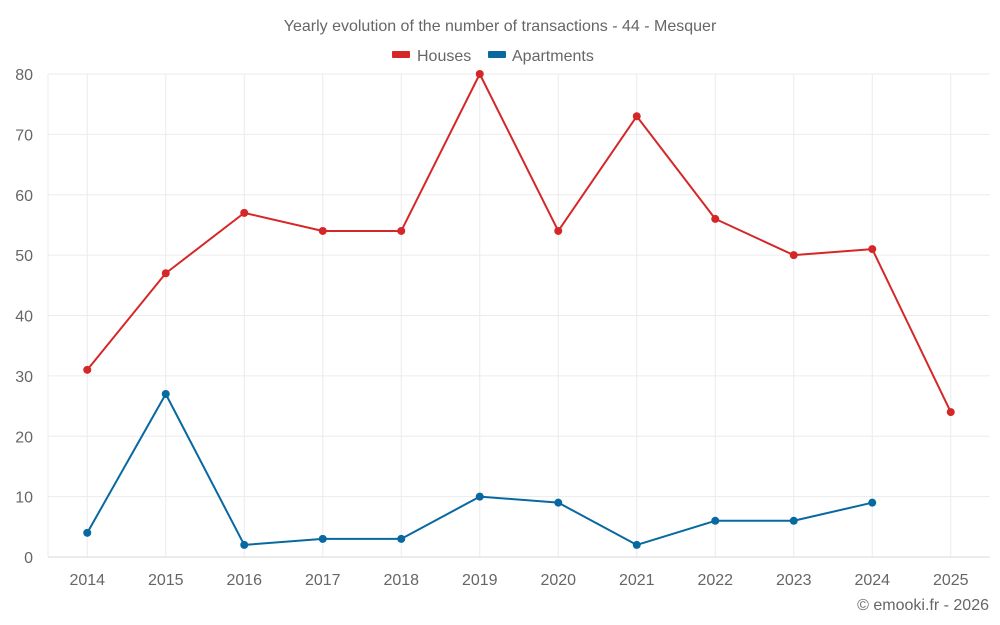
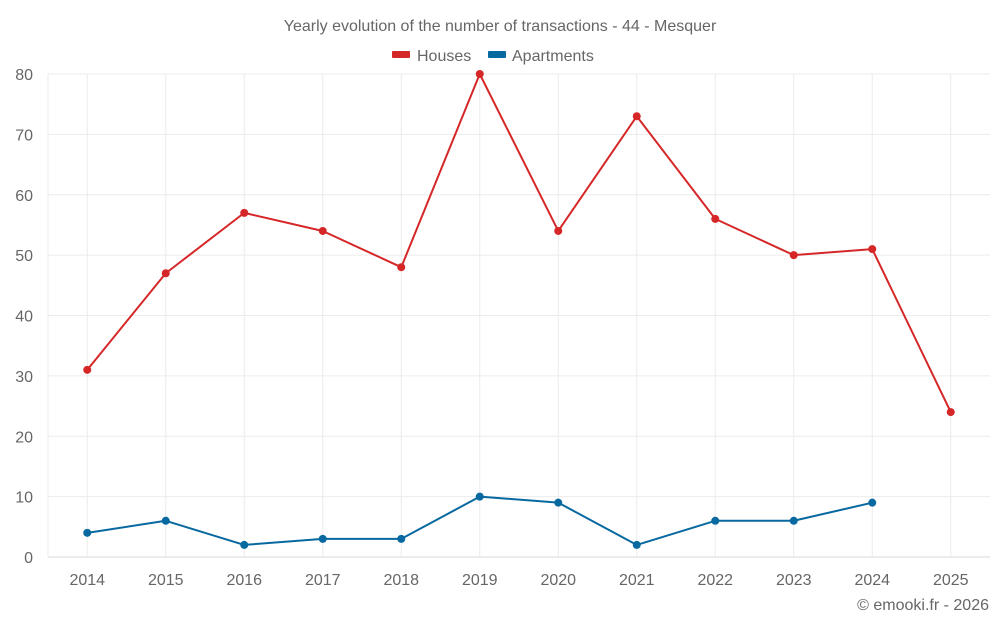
Apartments/2015: 27 -> 6
Houses/2018: 54 -> 48
